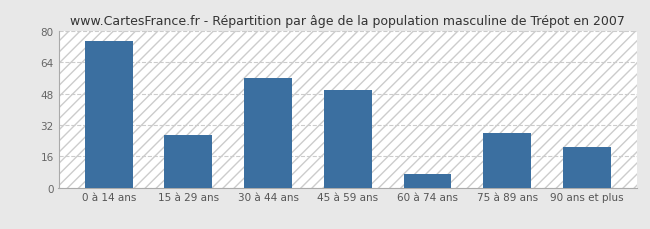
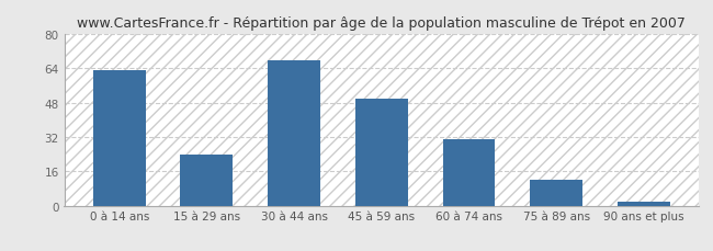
0 à 14 ans: 75 -> 63
15 à 29 ans: 27 -> 24
30 à 44 ans: 56 -> 68
60 à 74 ans: 7 -> 31
75 à 89 ans: 28 -> 12
90 ans et plus: 21 -> 2
